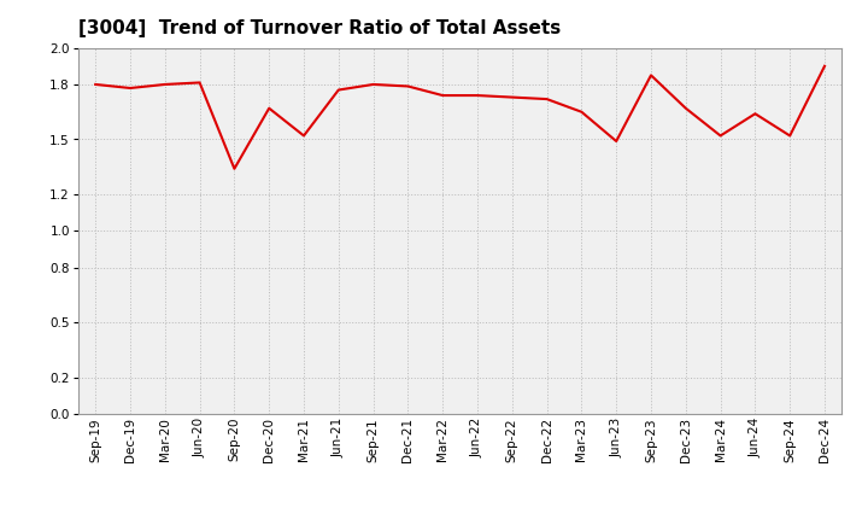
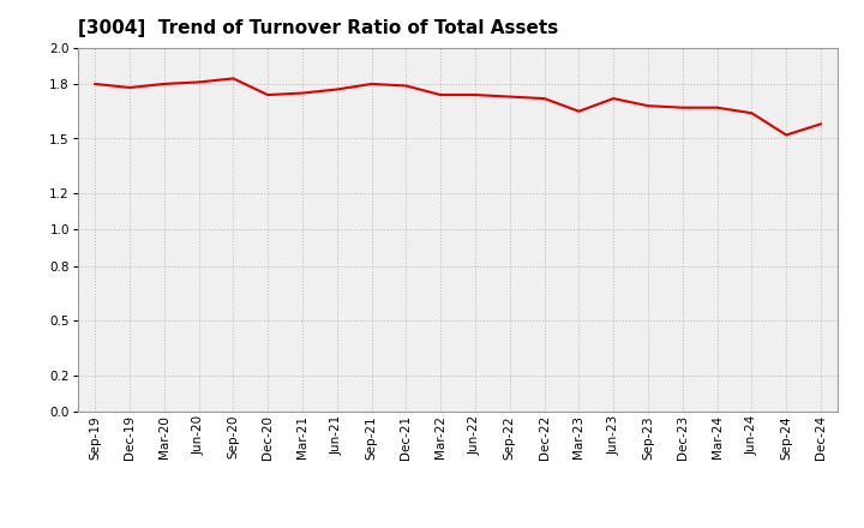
Sep-20: 1.34 -> 1.83
Dec-20: 1.67 -> 1.74
Mar-21: 1.52 -> 1.75
Jun-23: 1.49 -> 1.72
Sep-23: 1.85 -> 1.68
Mar-24: 1.52 -> 1.67
Dec-24: 1.90 -> 1.58
